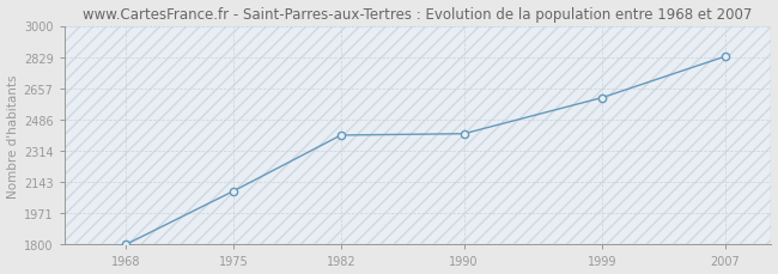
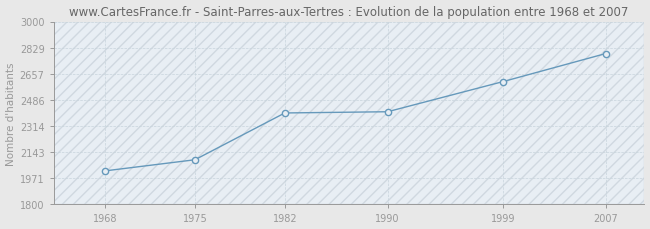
1968: 1800 -> 2020
2007: 2830 -> 2790
